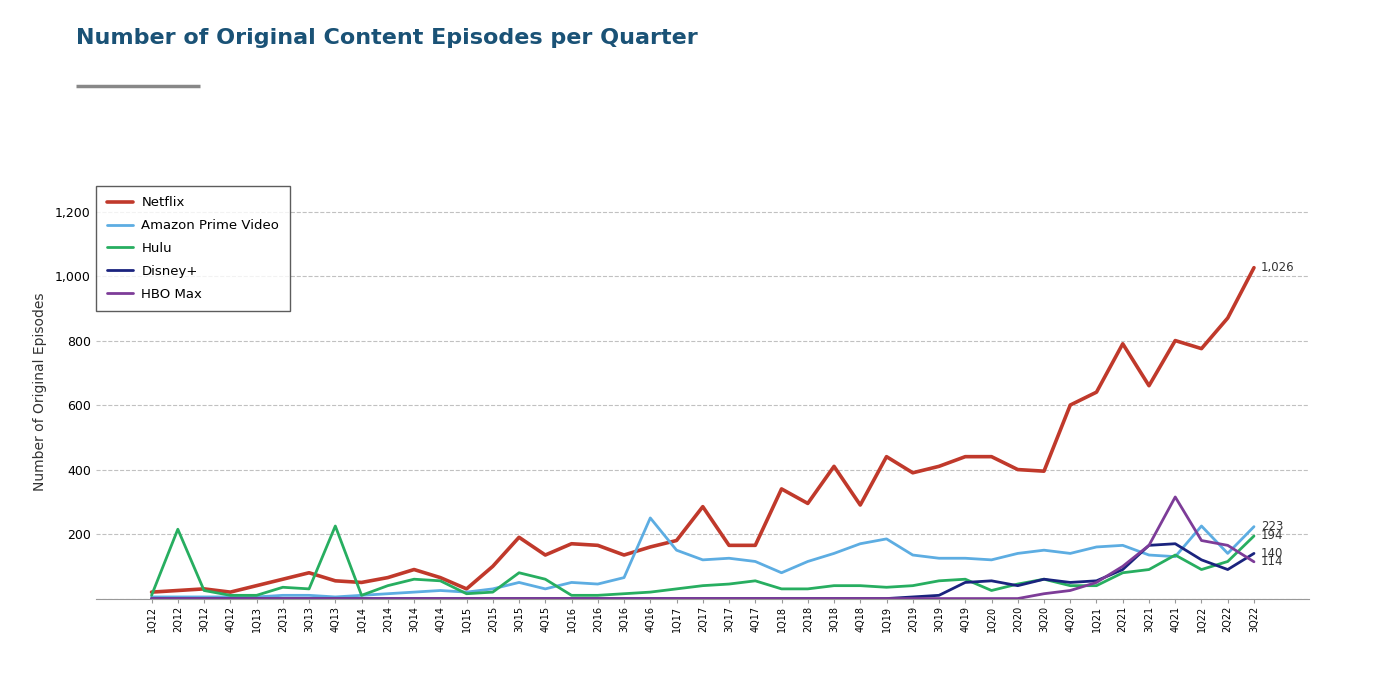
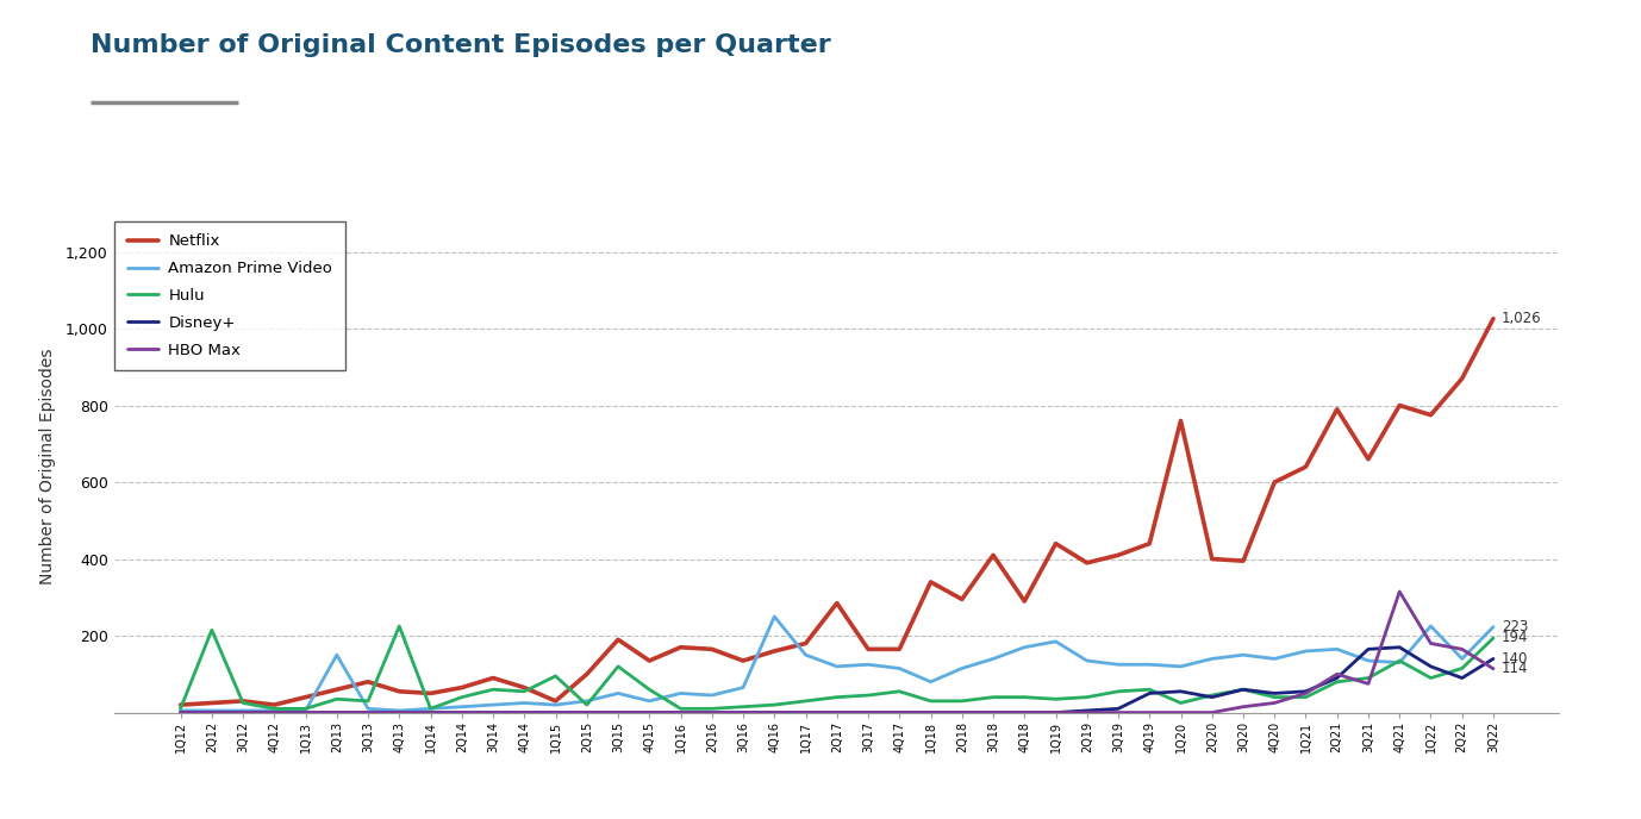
Amazon Prime Video/2Q13: 10 -> 150
Hulu/1Q15: 15 -> 95
Hulu/3Q15: 80 -> 120
Netflix/1Q20: 440 -> 760
HBO Max/3Q21: 165 -> 75
